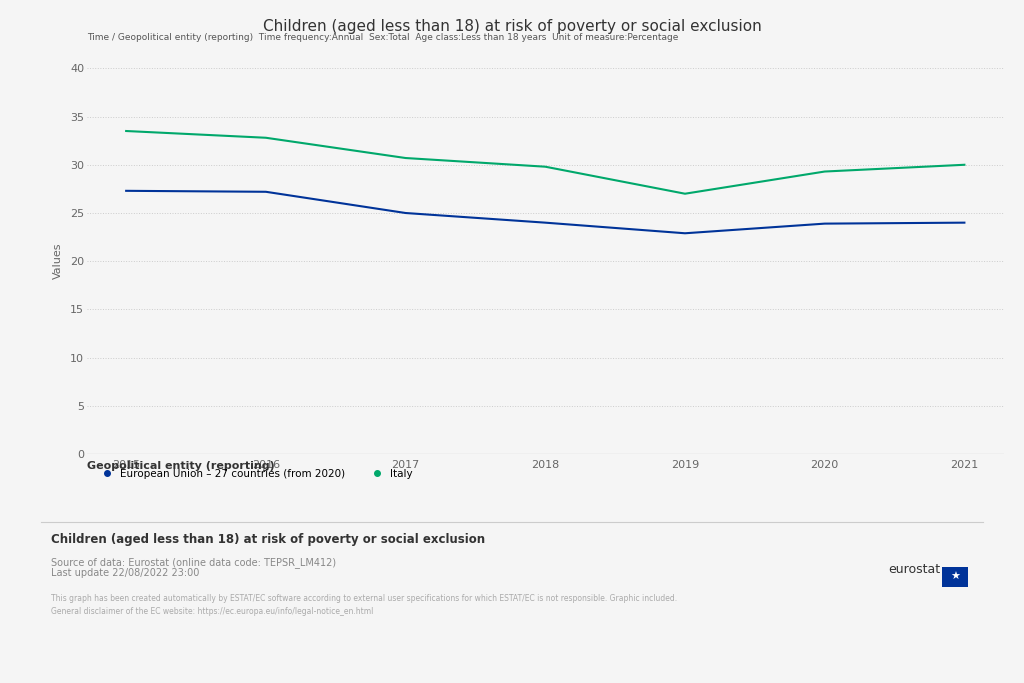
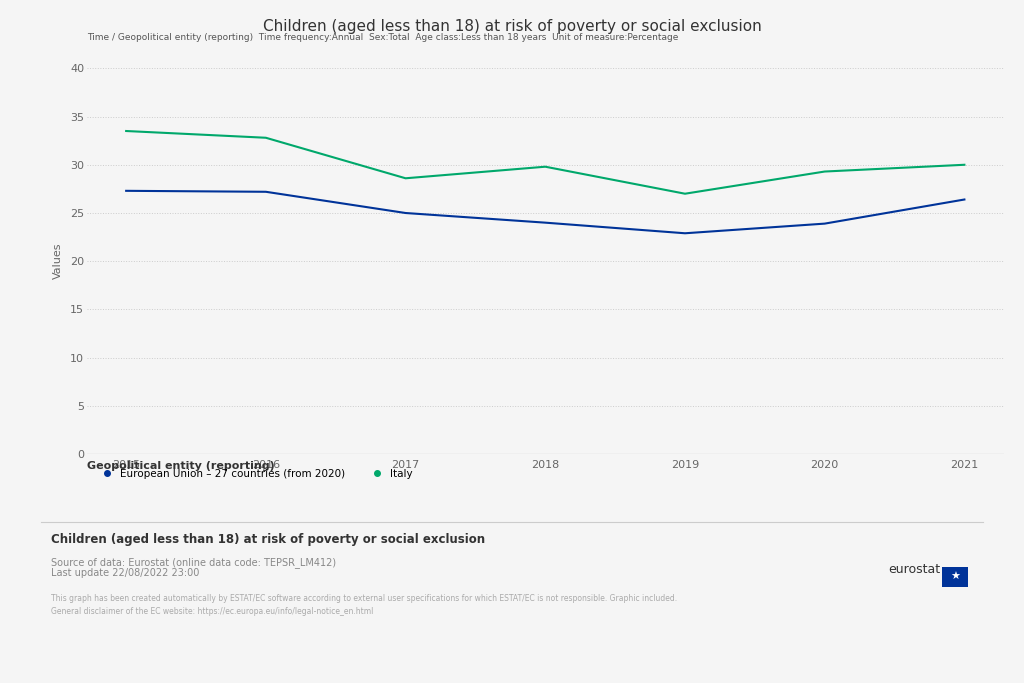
Italy/2017: 30.7 -> 28.6
European Union – 27 countries (from 2020)/2021: 24.0 -> 26.4
